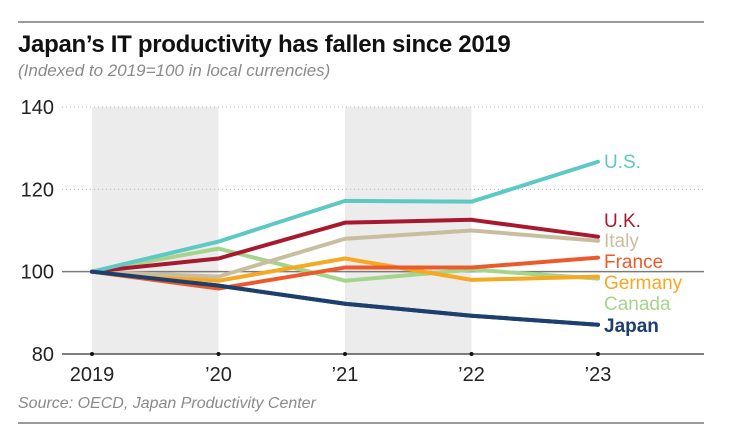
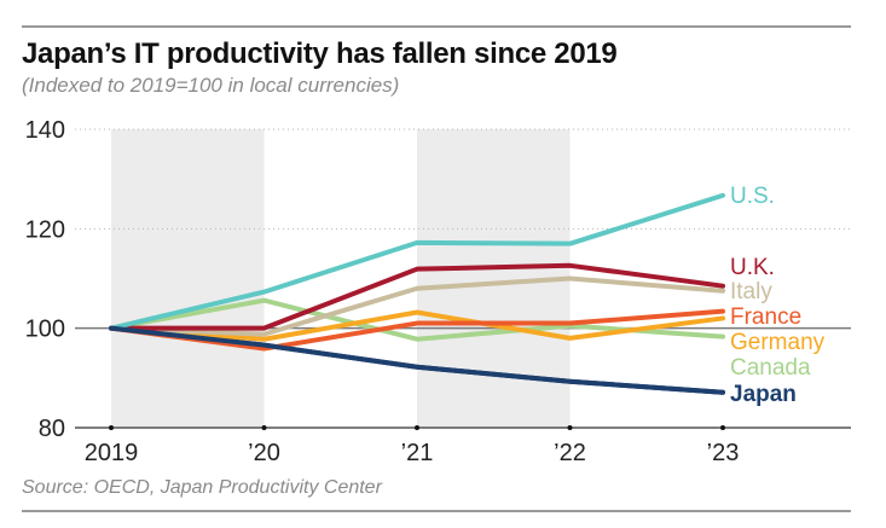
U.K./’20: 103 -> 100
Germany/’23: 99 -> 102
